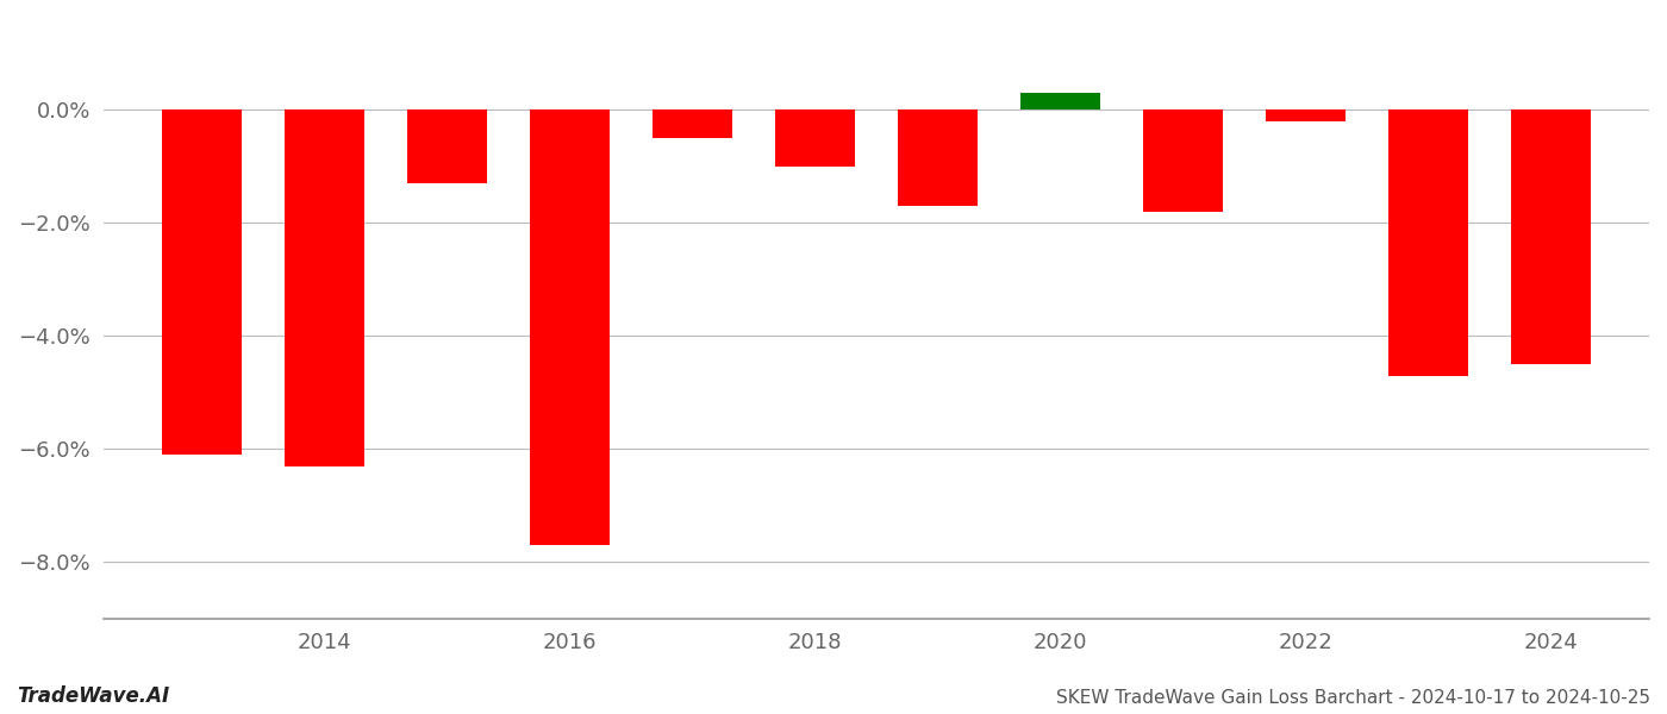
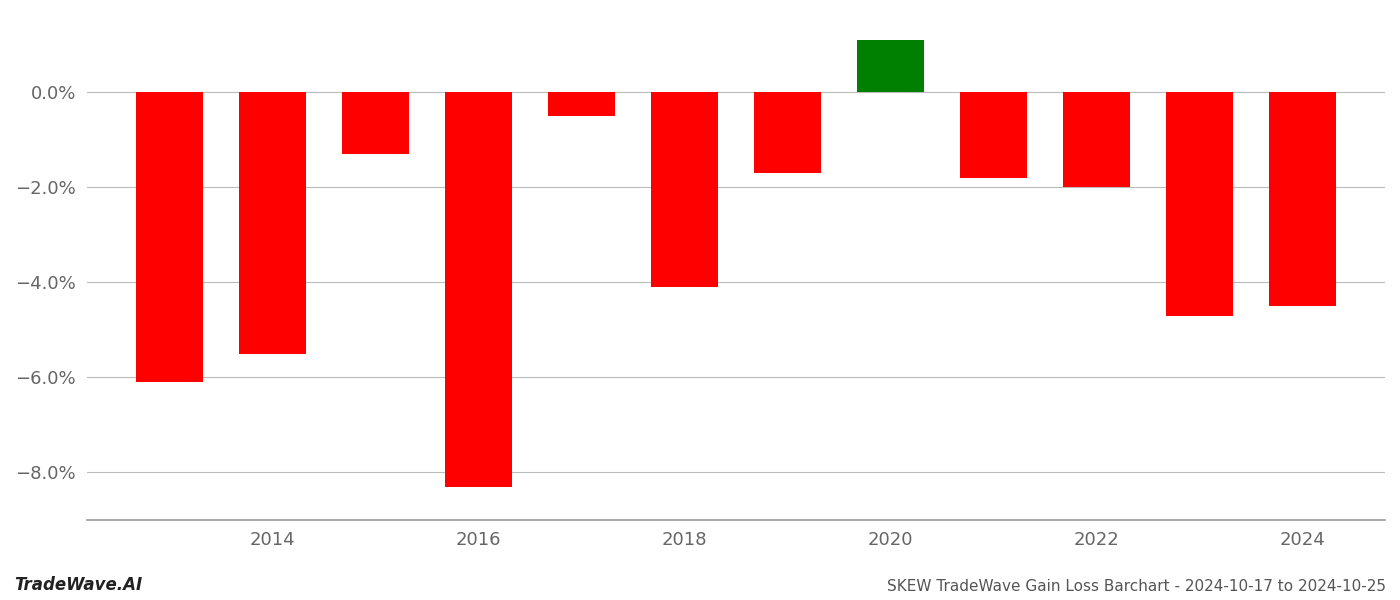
2014: -6.3% -> -5.5%
2016: -7.7% -> -8.3%
2018: -1.0% -> -4.1%
2020: 0.3% -> 1.1%
2022: -0.2% -> -2.0%
